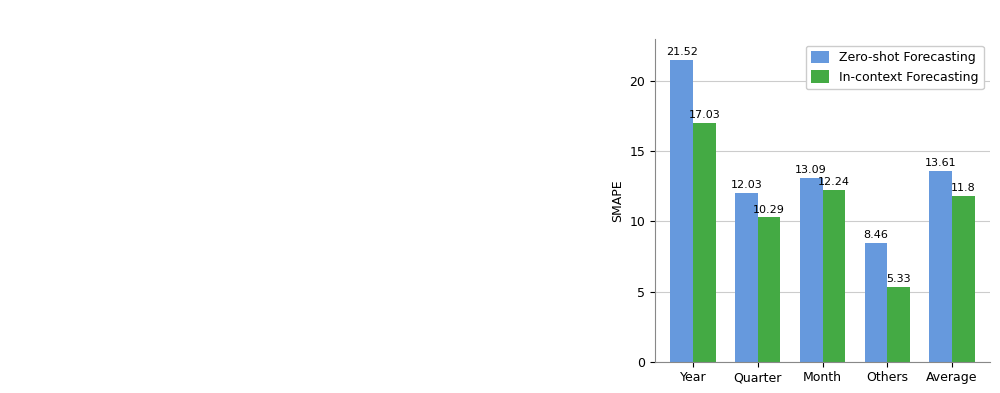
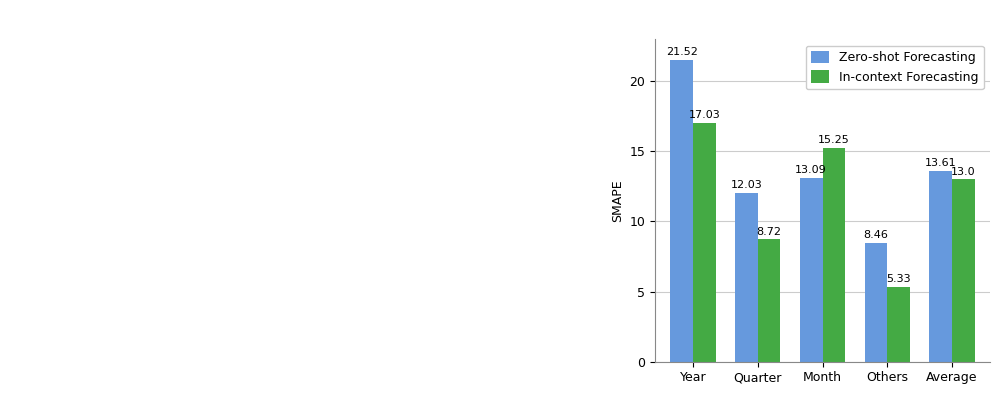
In-context Forecasting/Quarter: 10.29 -> 8.72
In-context Forecasting/Month: 12.24 -> 15.25
In-context Forecasting/Average: 11.8 -> 13.0
